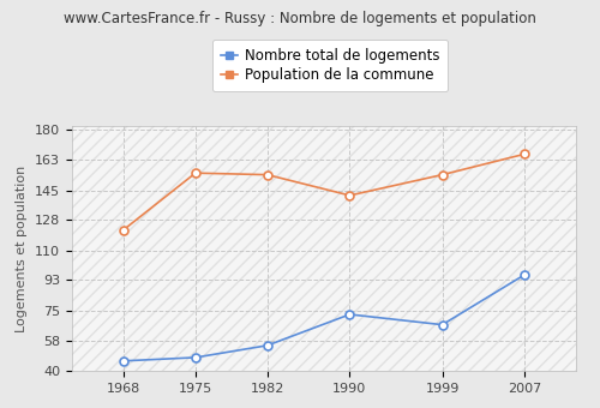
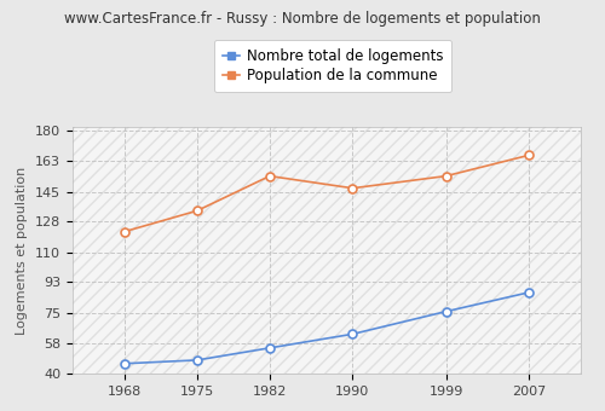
Population de la commune/1975: 155 -> 134
Nombre total de logements/1990: 73 -> 63
Population de la commune/1990: 142 -> 147
Nombre total de logements/1999: 67 -> 76
Nombre total de logements/2007: 96 -> 87
